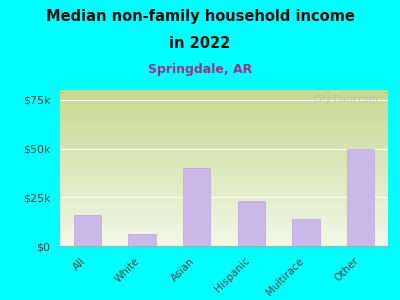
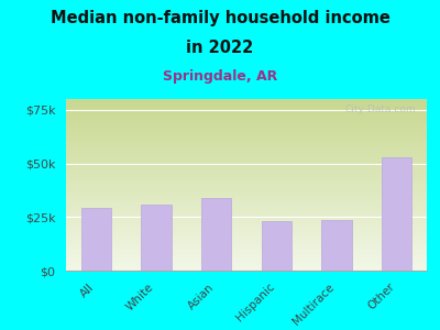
All: $16k -> $29k
White: $6k -> $31k
Asian: $40k -> $34k
Multirace: $14k -> $24k
Other: $50k -> $53k
